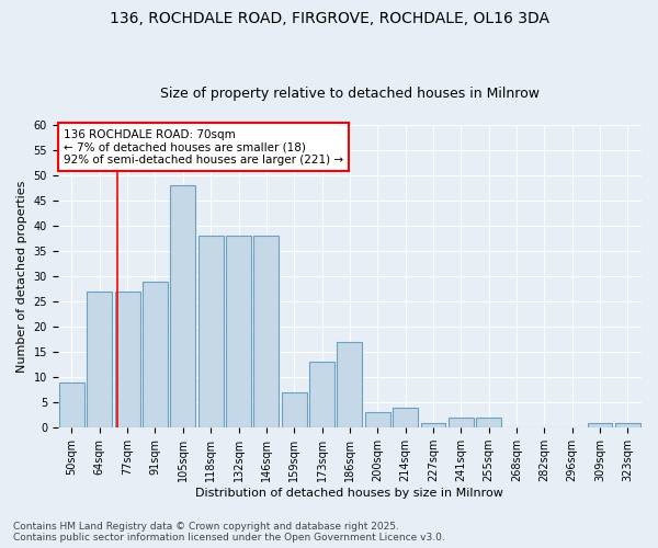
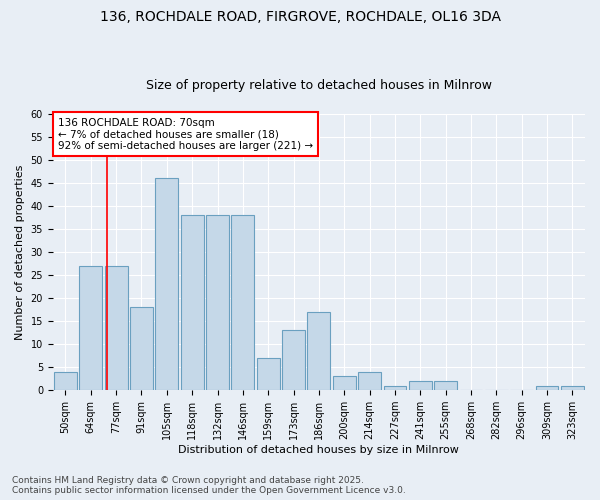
50sqm: 9 -> 4
91sqm: 29 -> 18
105sqm: 48 -> 46
